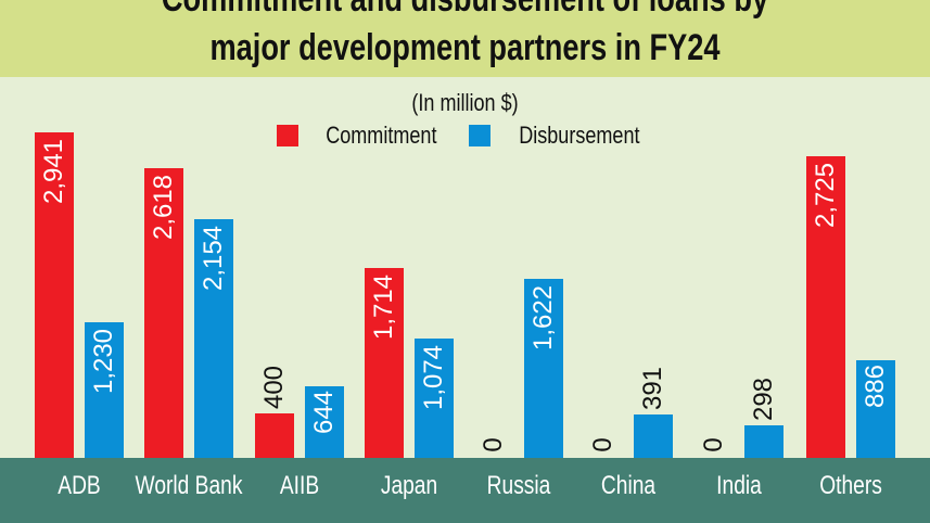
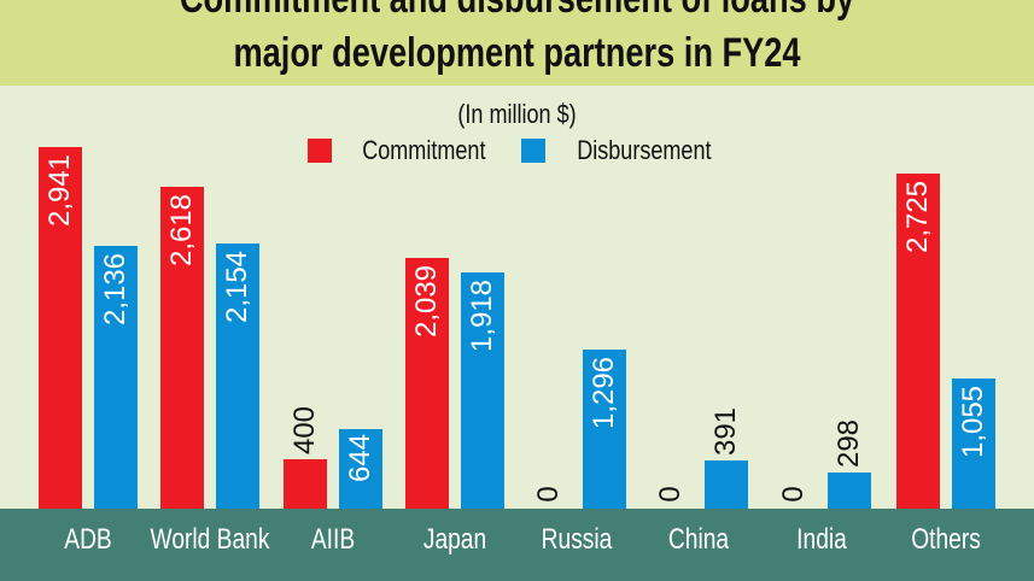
Disbursement/ADB: 1,230 -> 2,136
Commitment/Japan: 1,714 -> 2,039
Disbursement/Japan: 1,074 -> 1,918
Disbursement/Russia: 1,622 -> 1,296
Disbursement/Others: 886 -> 1,055
